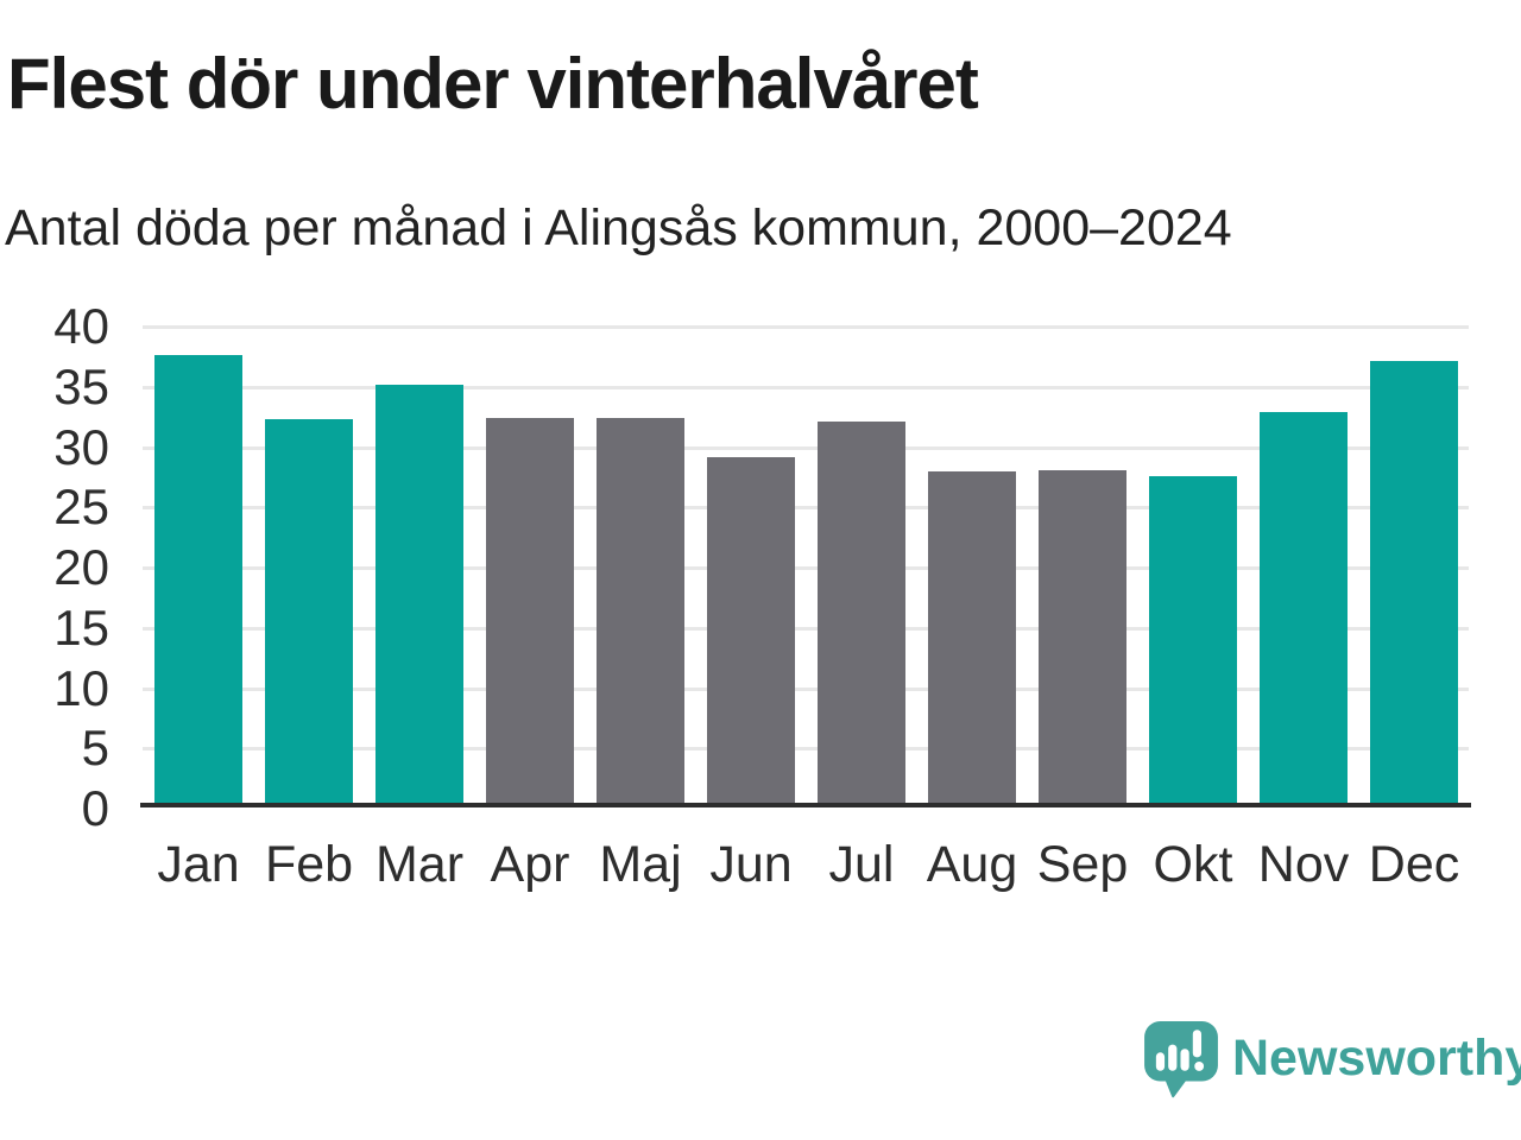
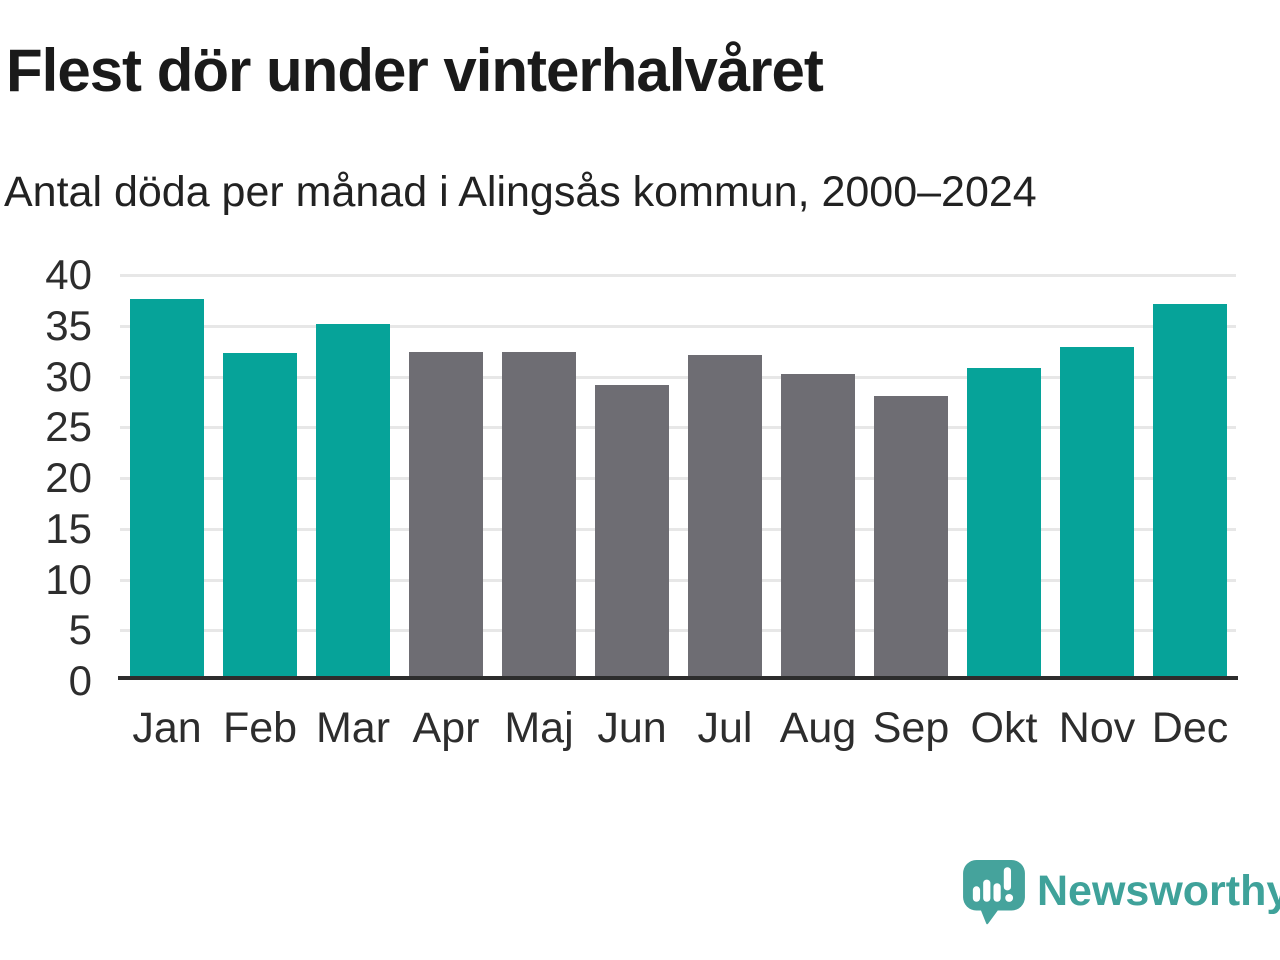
Aug: 27.9 -> 30.1
Okt: 27.5 -> 30.7
